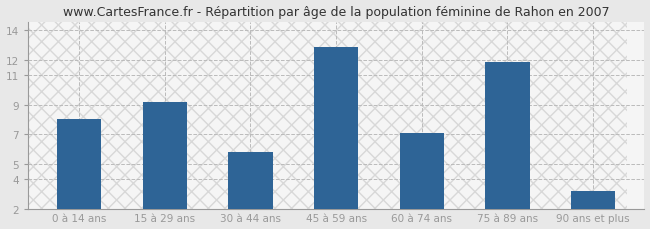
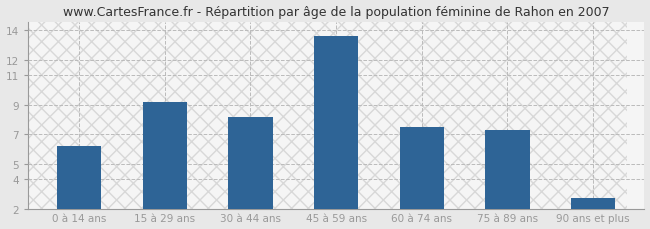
0 à 14 ans: 8.0 -> 6.2
30 à 44 ans: 5.8 -> 8.2
45 à 59 ans: 12.9 -> 13.6
60 à 74 ans: 7.1 -> 7.5
75 à 89 ans: 11.9 -> 7.3
90 ans et plus: 3.2 -> 2.7
